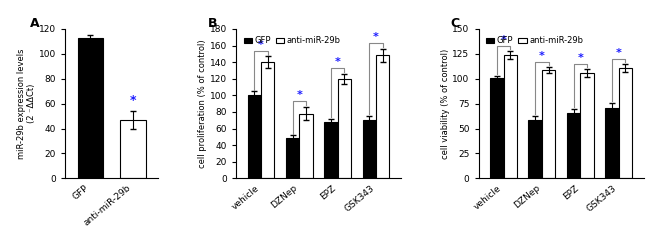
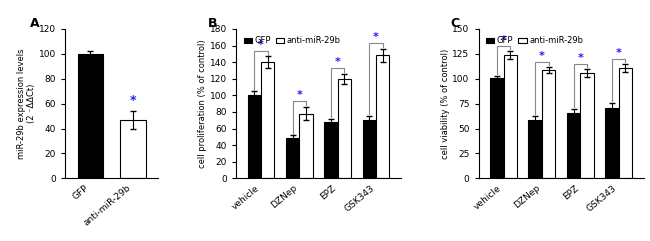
GFP: 113 -> 100
